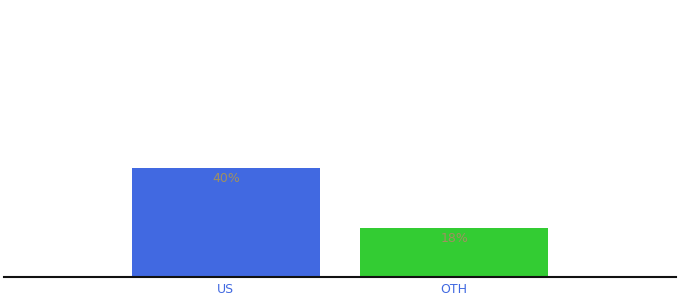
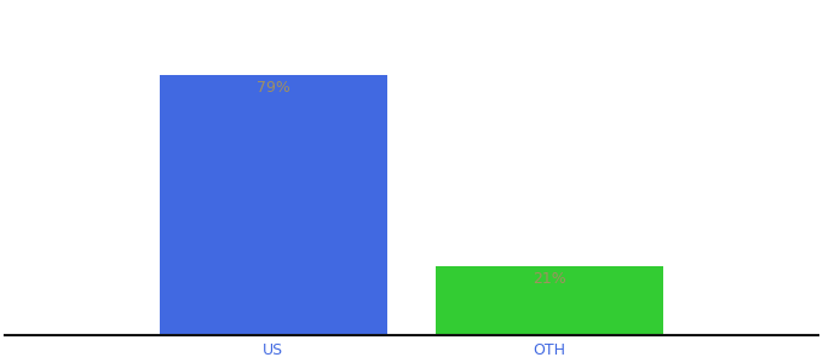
US: 40% -> 79%
OTH: 18% -> 21%
